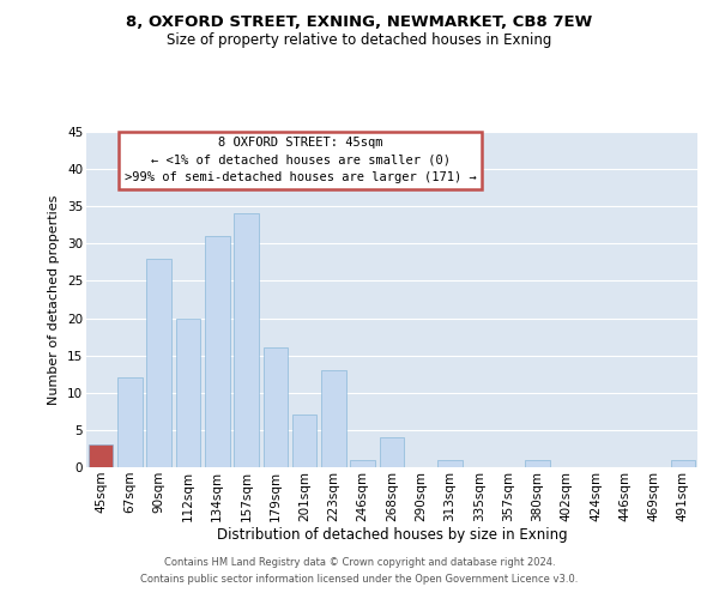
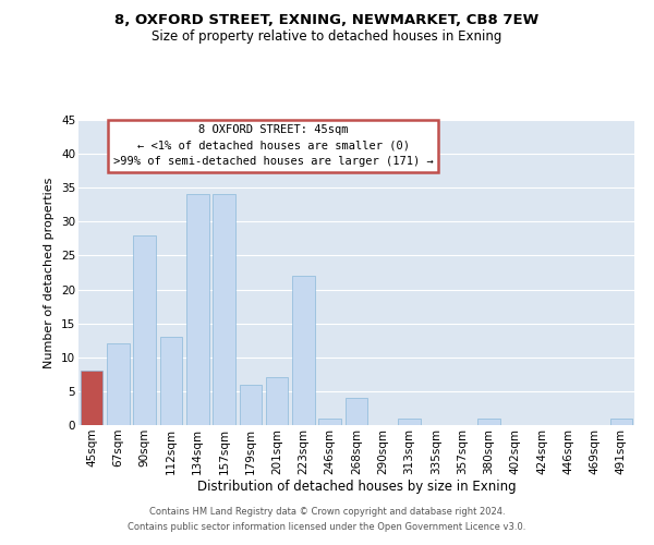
45sqm: 3 -> 8
112sqm: 20 -> 13
134sqm: 31 -> 34
179sqm: 16 -> 6
223sqm: 13 -> 22
